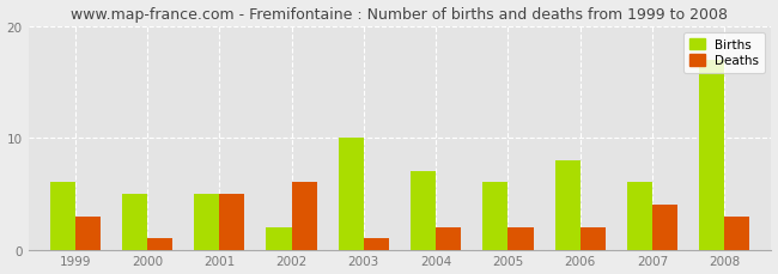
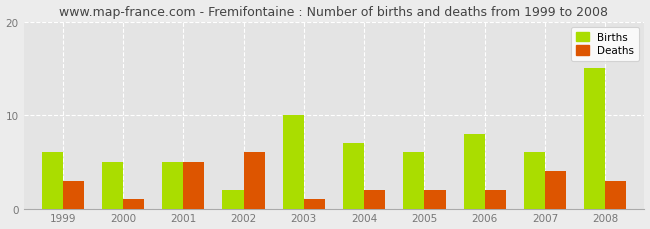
Births/2008: 17 -> 15
